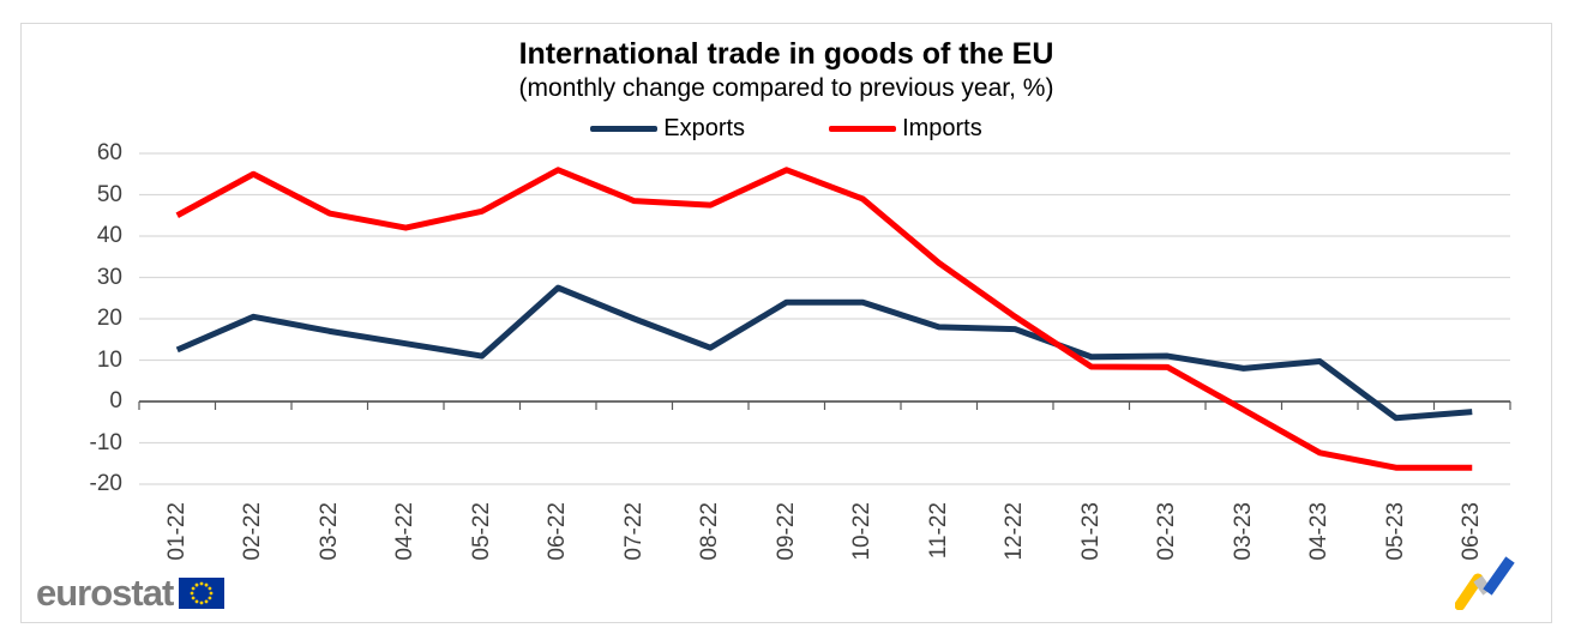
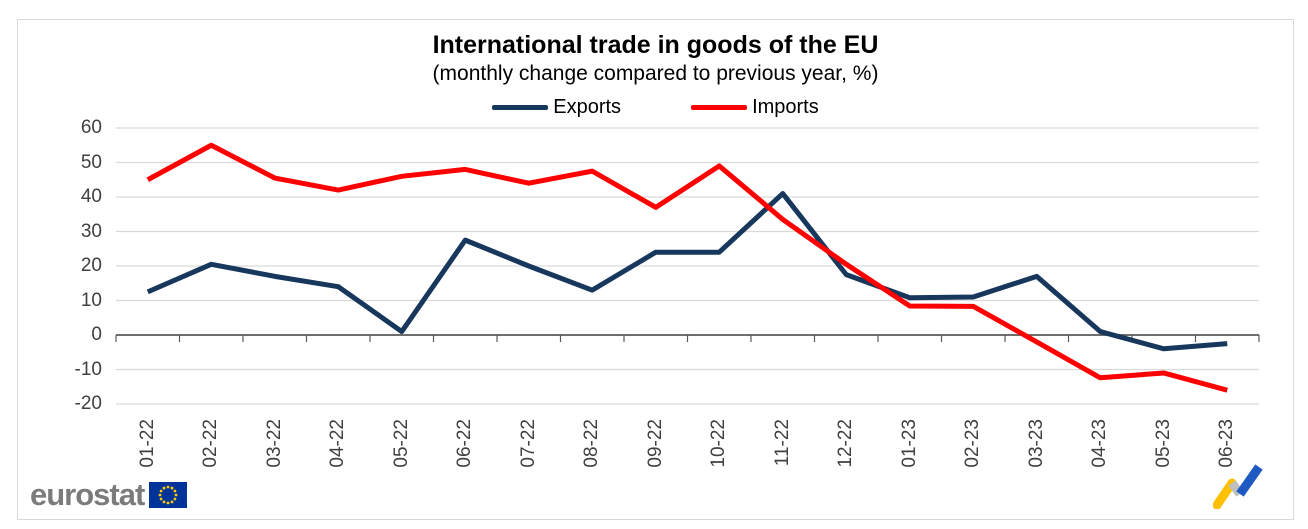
Exports/05-22: 11 -> 1
Imports/06-22: 56 -> 48
Imports/07-22: 48 -> 44
Imports/09-22: 56 -> 37
Exports/11-22: 18 -> 41
Exports/03-23: 8 -> 17
Exports/04-23: 10 -> 1
Imports/05-23: -16 -> -11
